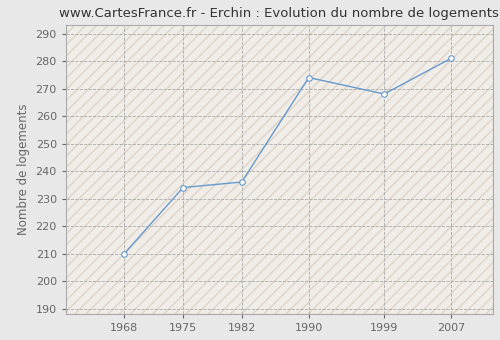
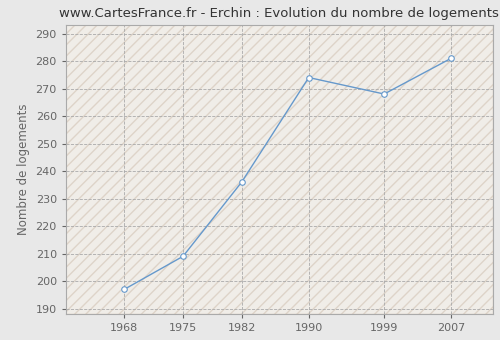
1968: 210 -> 197
1975: 234 -> 209
